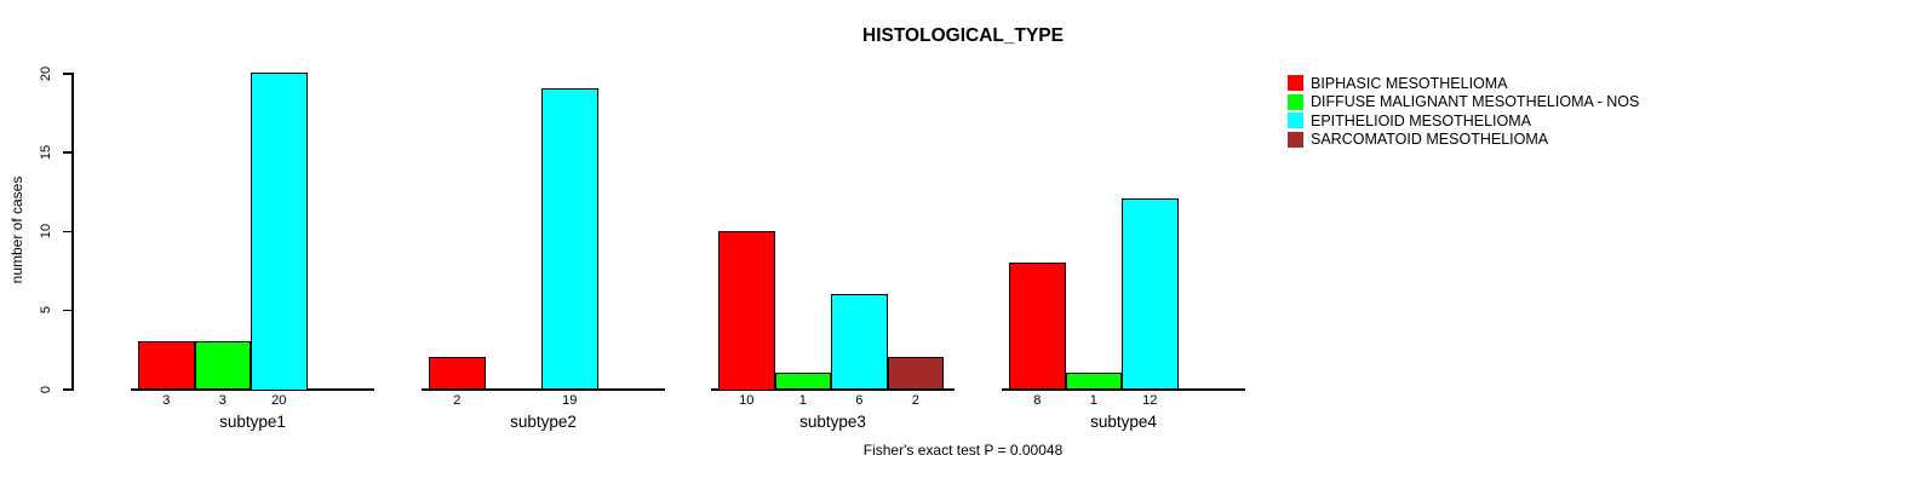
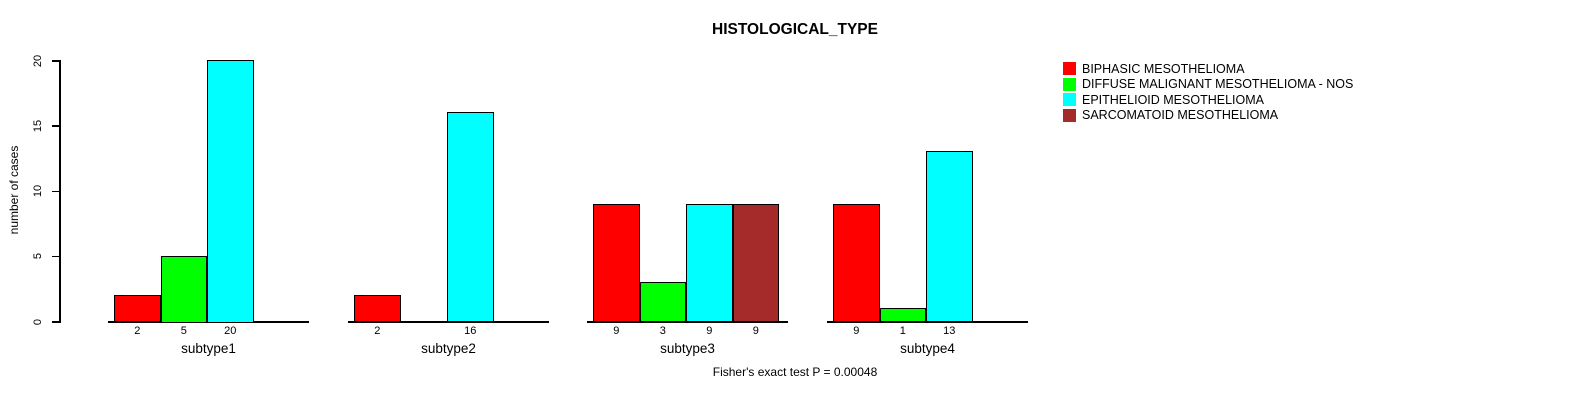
BIPHASIC MESOTHELIOMA/subtype1: 3 -> 2
DIFFUSE MALIGNANT MESOTHELIOMA - NOS/subtype1: 3 -> 5
EPITHELIOID MESOTHELIOMA/subtype2: 19 -> 16
BIPHASIC MESOTHELIOMA/subtype3: 10 -> 9
DIFFUSE MALIGNANT MESOTHELIOMA - NOS/subtype3: 1 -> 3
EPITHELIOID MESOTHELIOMA/subtype3: 6 -> 9
SARCOMATOID MESOTHELIOMA/subtype3: 2 -> 9
BIPHASIC MESOTHELIOMA/subtype4: 8 -> 9
EPITHELIOID MESOTHELIOMA/subtype4: 12 -> 13
